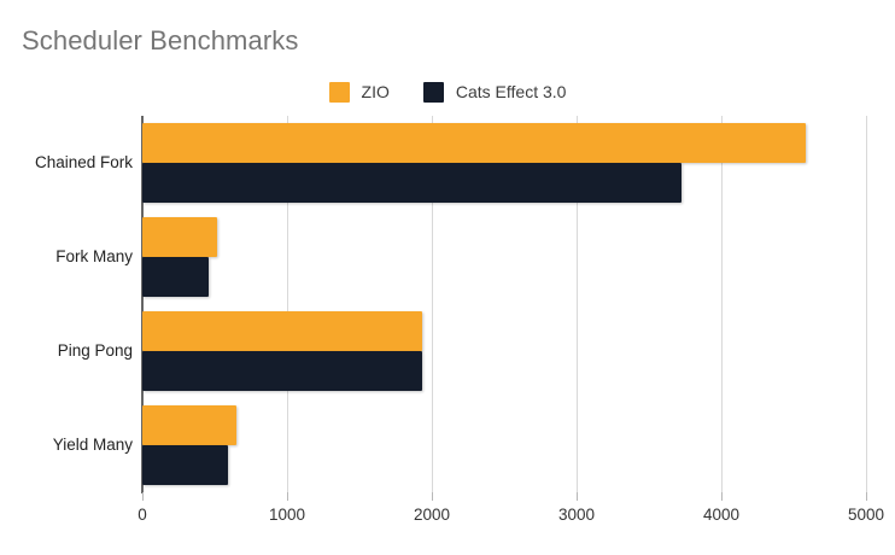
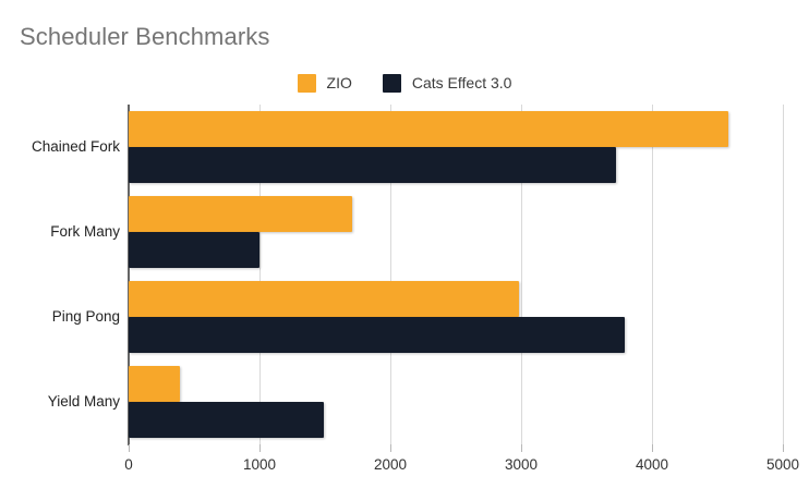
ZIO/Fork Many: 520 -> 1710
Cats Effect 3.0/Fork Many: 460 -> 1000
ZIO/Ping Pong: 1940 -> 2980
Cats Effect 3.0/Ping Pong: 1930 -> 3790
ZIO/Yield Many: 650 -> 390
Cats Effect 3.0/Yield Many: 590 -> 1490
